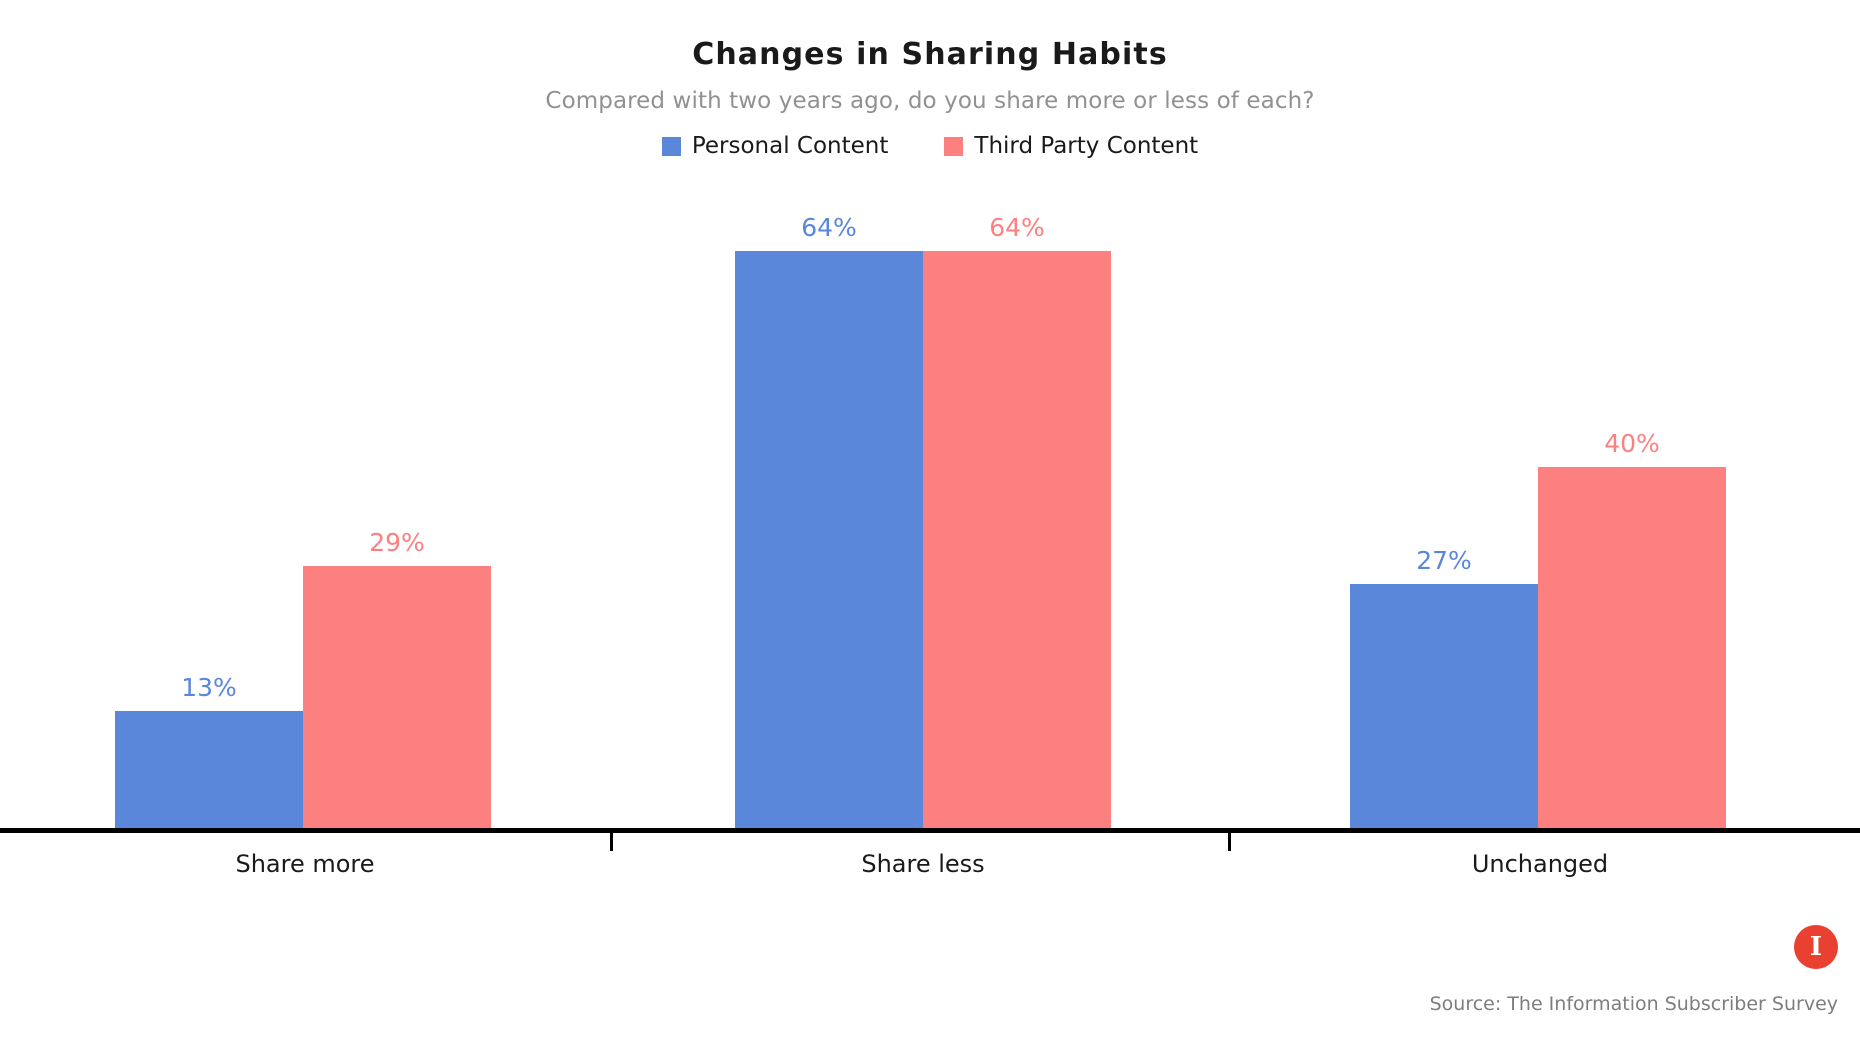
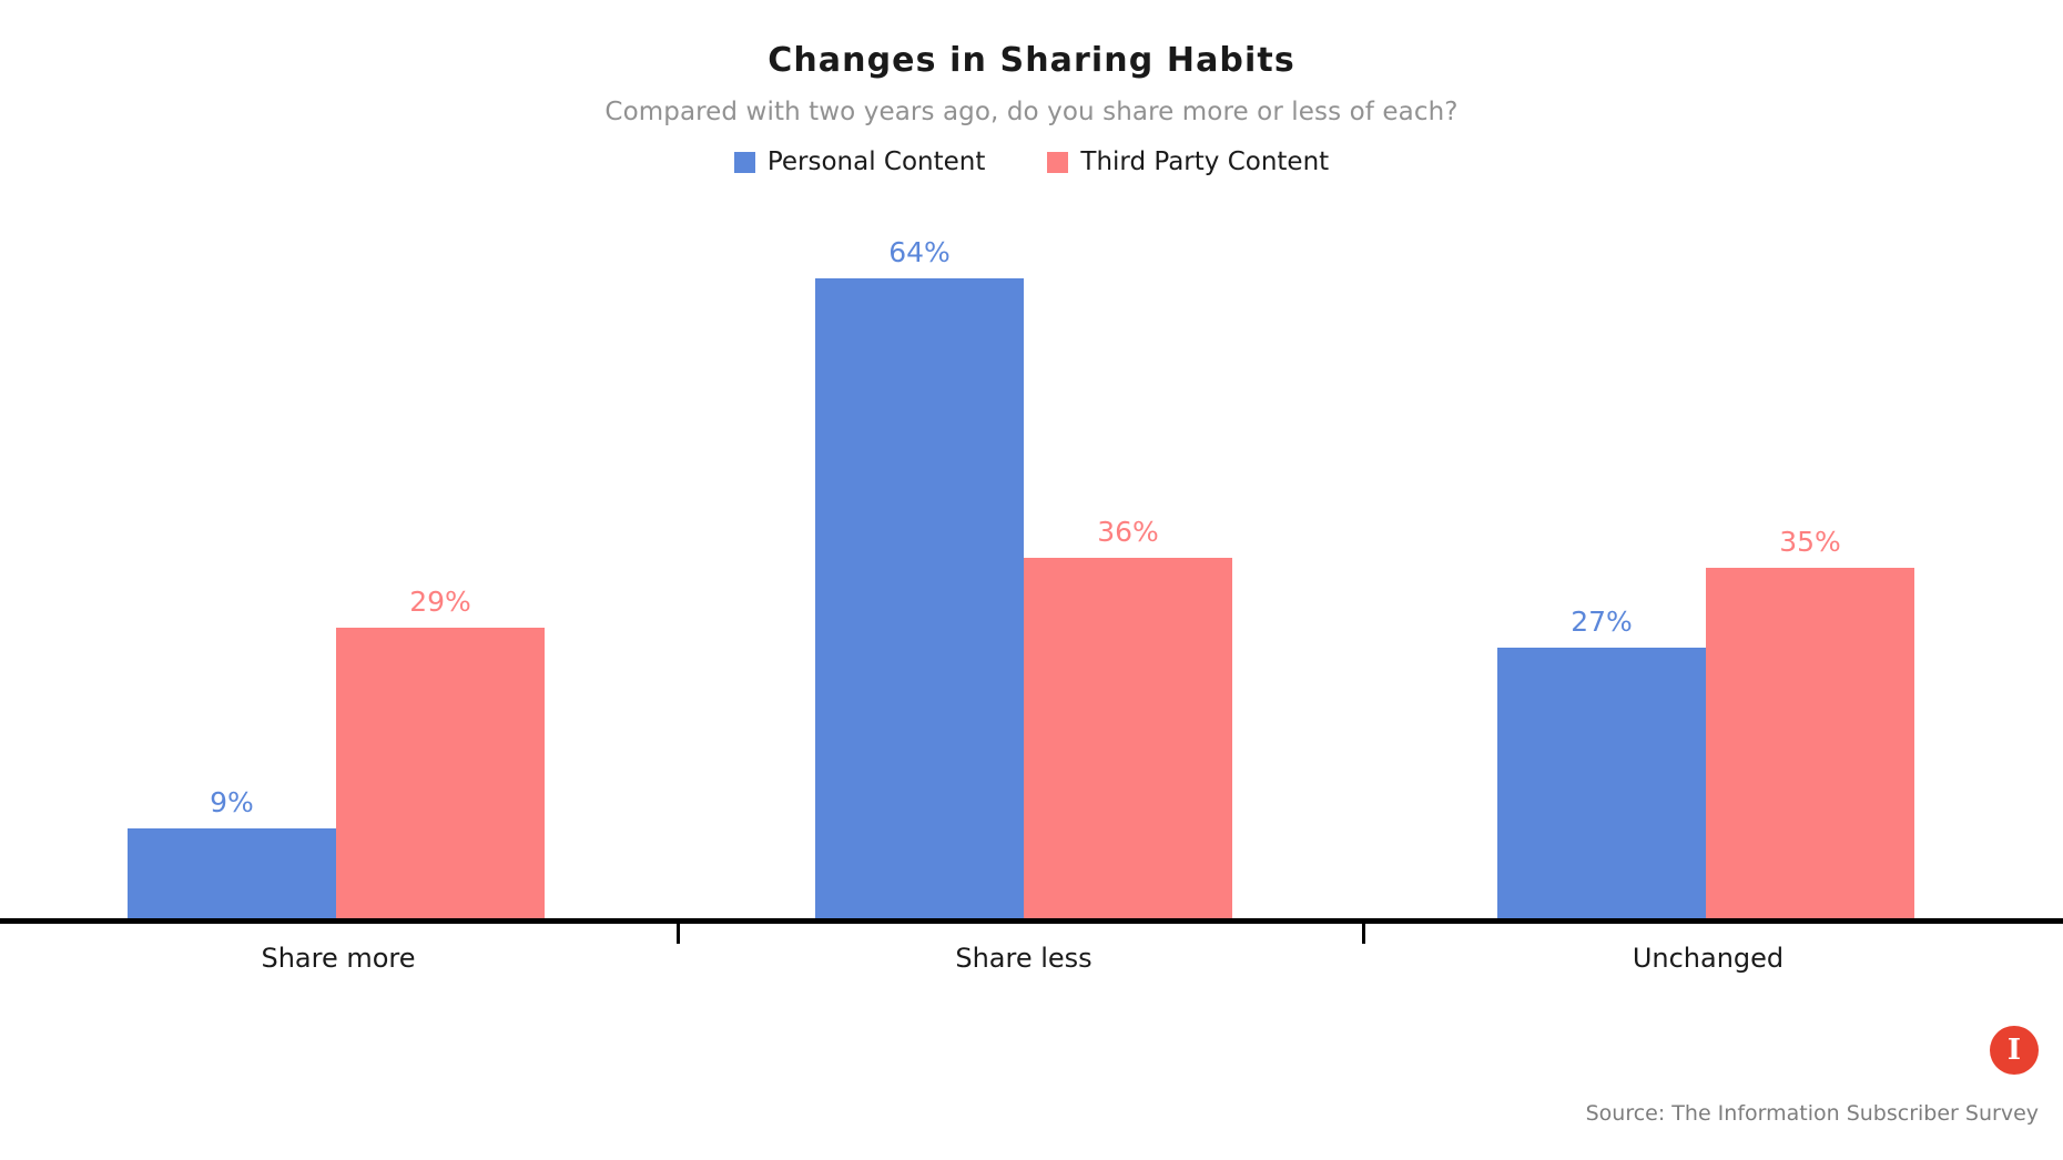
Personal Content/Share more: 13% -> 9%
Third Party Content/Share less: 64% -> 36%
Third Party Content/Unchanged: 40% -> 35%
